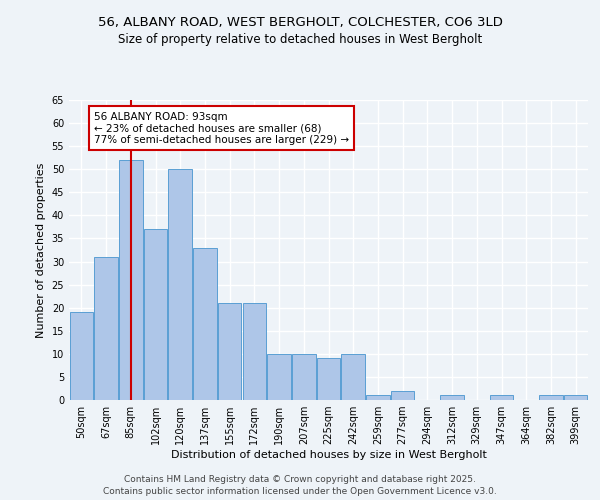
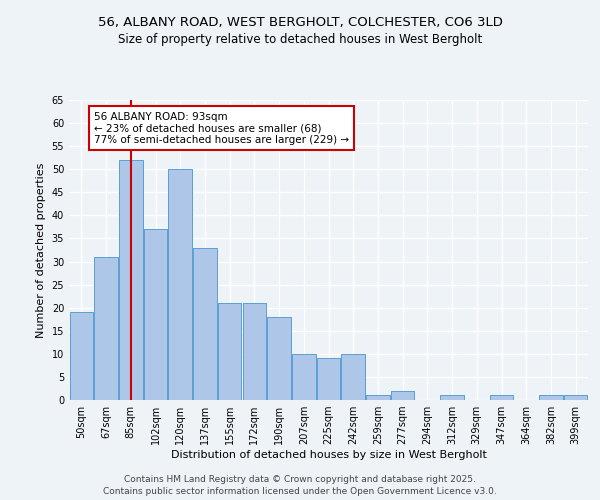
190sqm: 10 -> 18
